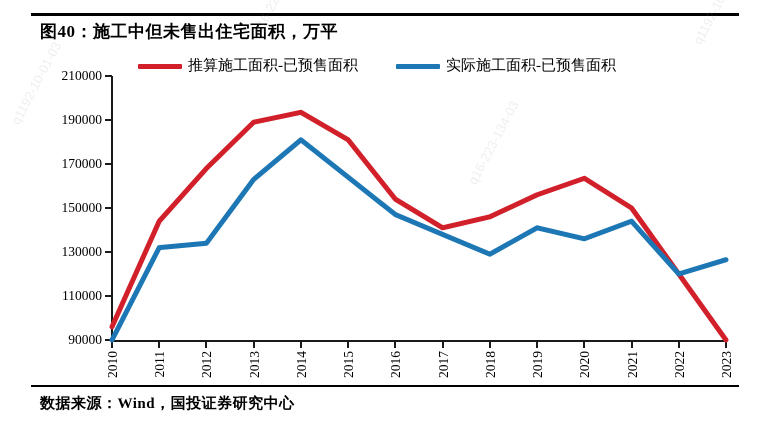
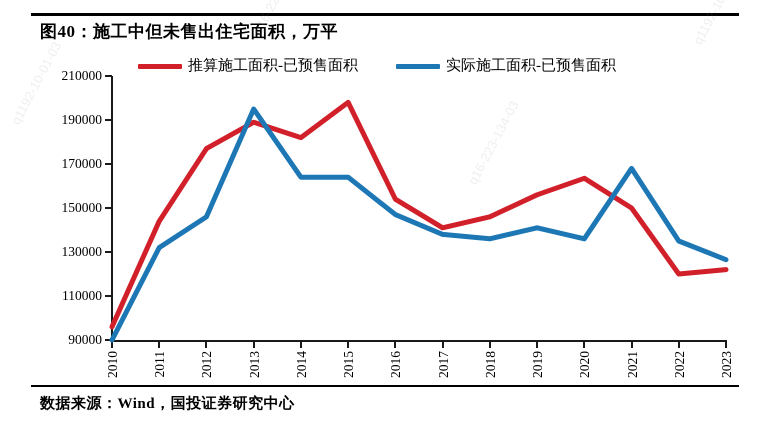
推算施工面积-已预售面积/2012: 168000 -> 177000
实际施工面积-已预售面积/2012: 134000 -> 146000
实际施工面积-已预售面积/2013: 163000 -> 195000
推算施工面积-已预售面积/2014: 194000 -> 182000
实际施工面积-已预售面积/2014: 181000 -> 164000
推算施工面积-已预售面积/2015: 181000 -> 198000
实际施工面积-已预售面积/2018: 129000 -> 136000
实际施工面积-已预售面积/2021: 144000 -> 168000
实际施工面积-已预售面积/2022: 120000 -> 135000
推算施工面积-已预售面积/2023: 90000 -> 122000
